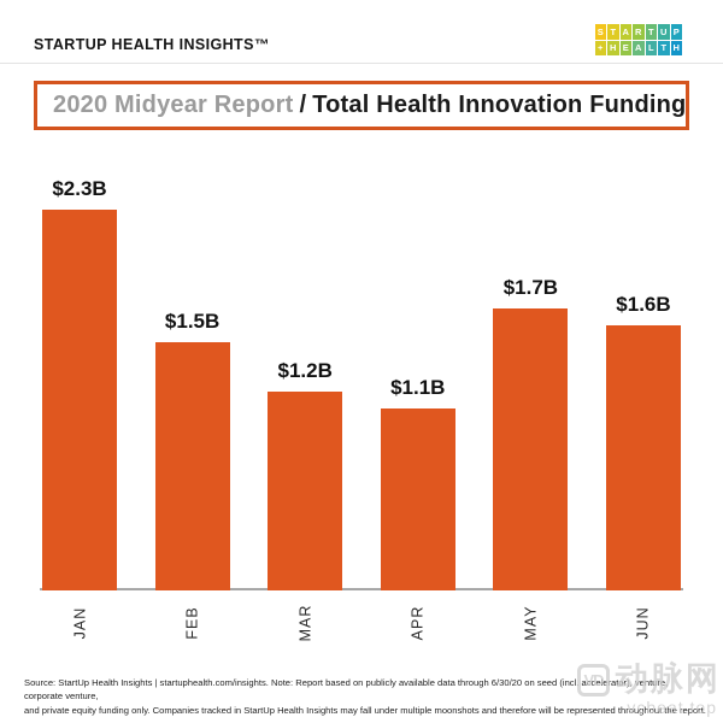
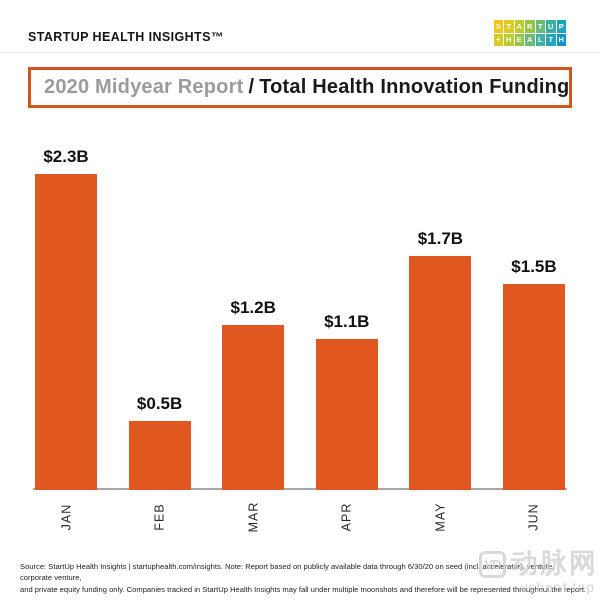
FEB: $1.5B -> $0.5B
JUN: $1.6B -> $1.5B
